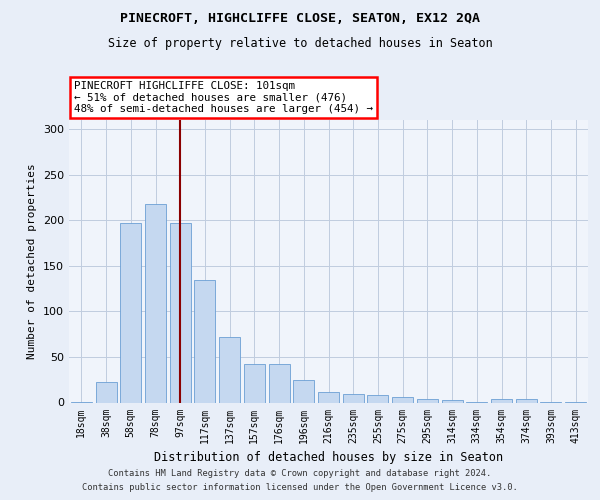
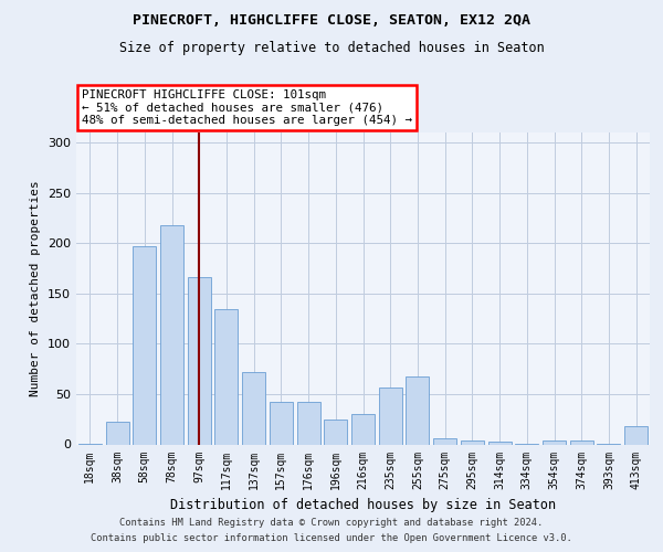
97sqm: 197 -> 166
216sqm: 12 -> 30
235sqm: 9 -> 56
255sqm: 8 -> 68
413sqm: 1 -> 18
